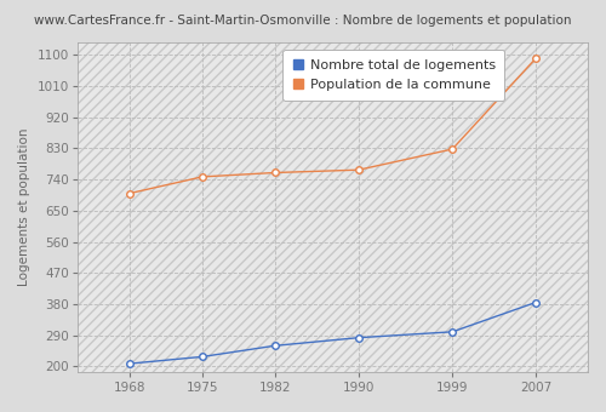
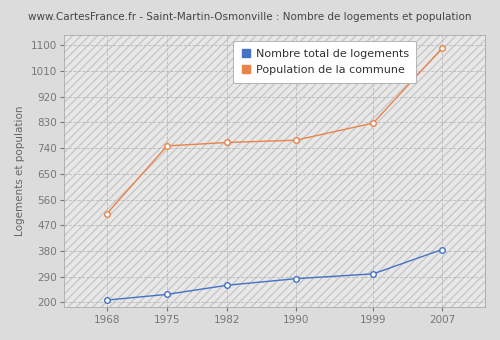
Population de la commune/1968: 700 -> 510
